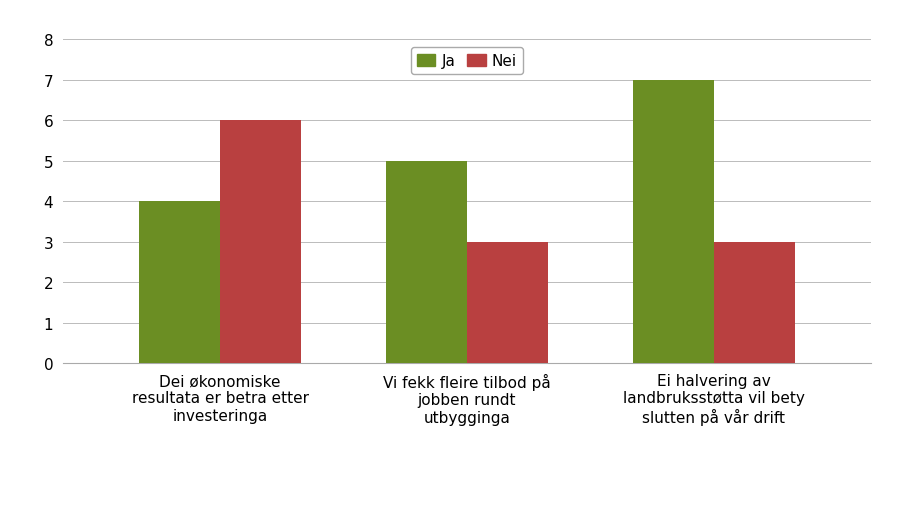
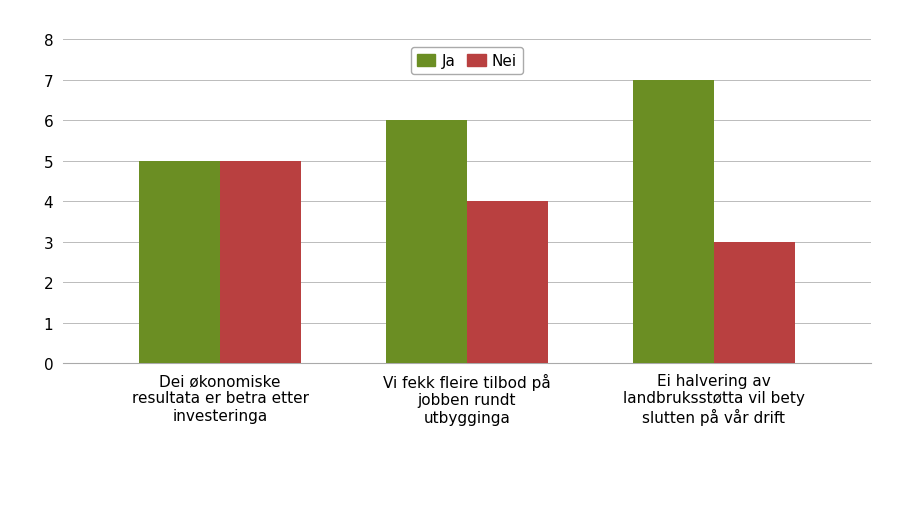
Ja/Dei økonomiske resultata er betra etter investeringa: 4 -> 5
Nei/Dei økonomiske resultata er betra etter investeringa: 6 -> 5
Ja/Vi fekk fleire tilbod på jobben rundt utbygginga: 5 -> 6
Nei/Vi fekk fleire tilbod på jobben rundt utbygginga: 3 -> 4
